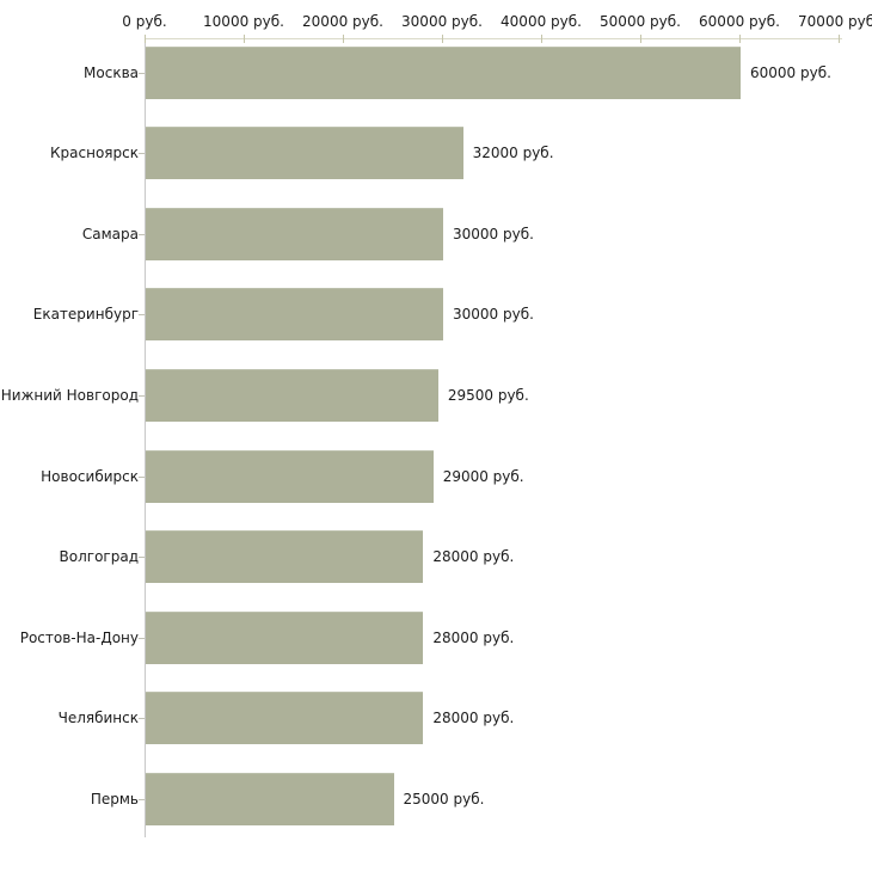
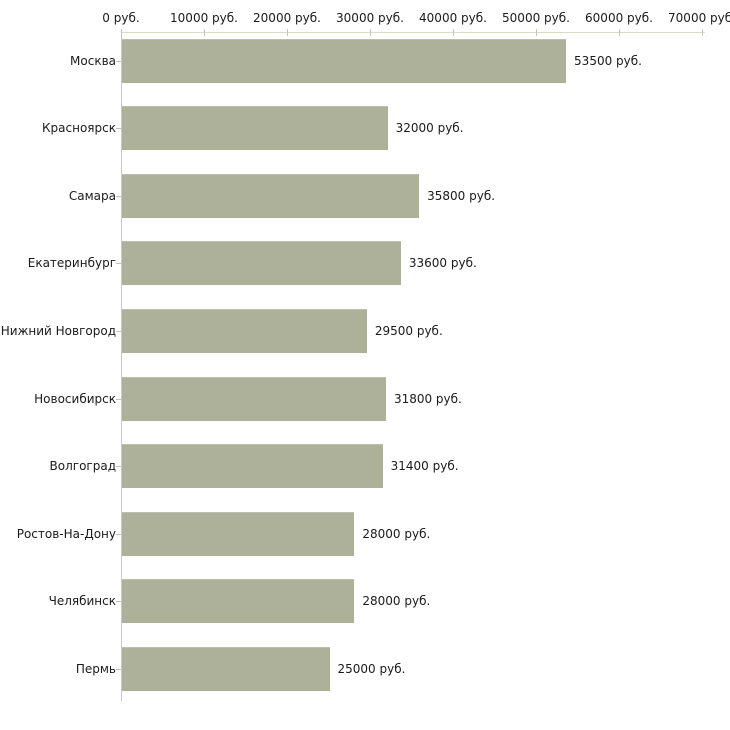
Москва: 60000 -> 53500
Самара: 30000 -> 35800
Екатеринбург: 30000 -> 33600
Новосибирск: 29000 -> 31800
Волгоград: 28000 -> 31400
